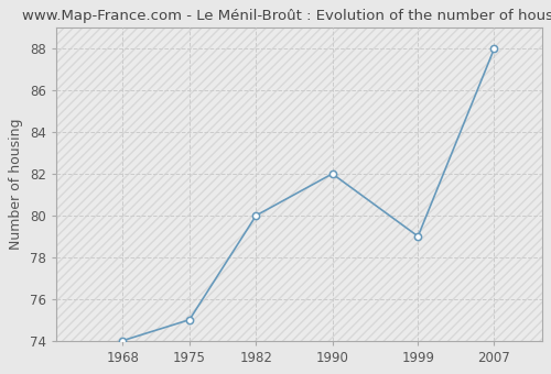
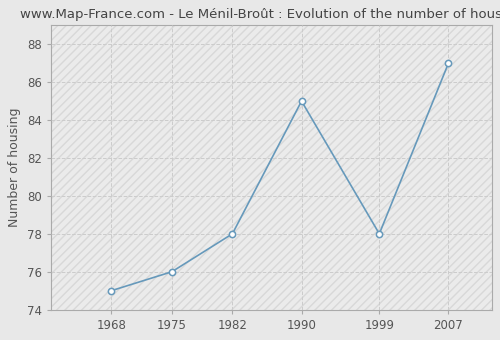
1968: 74 -> 75
1975: 75 -> 76
1982: 80 -> 78
1990: 82 -> 85
1999: 79 -> 78
2007: 88 -> 87
